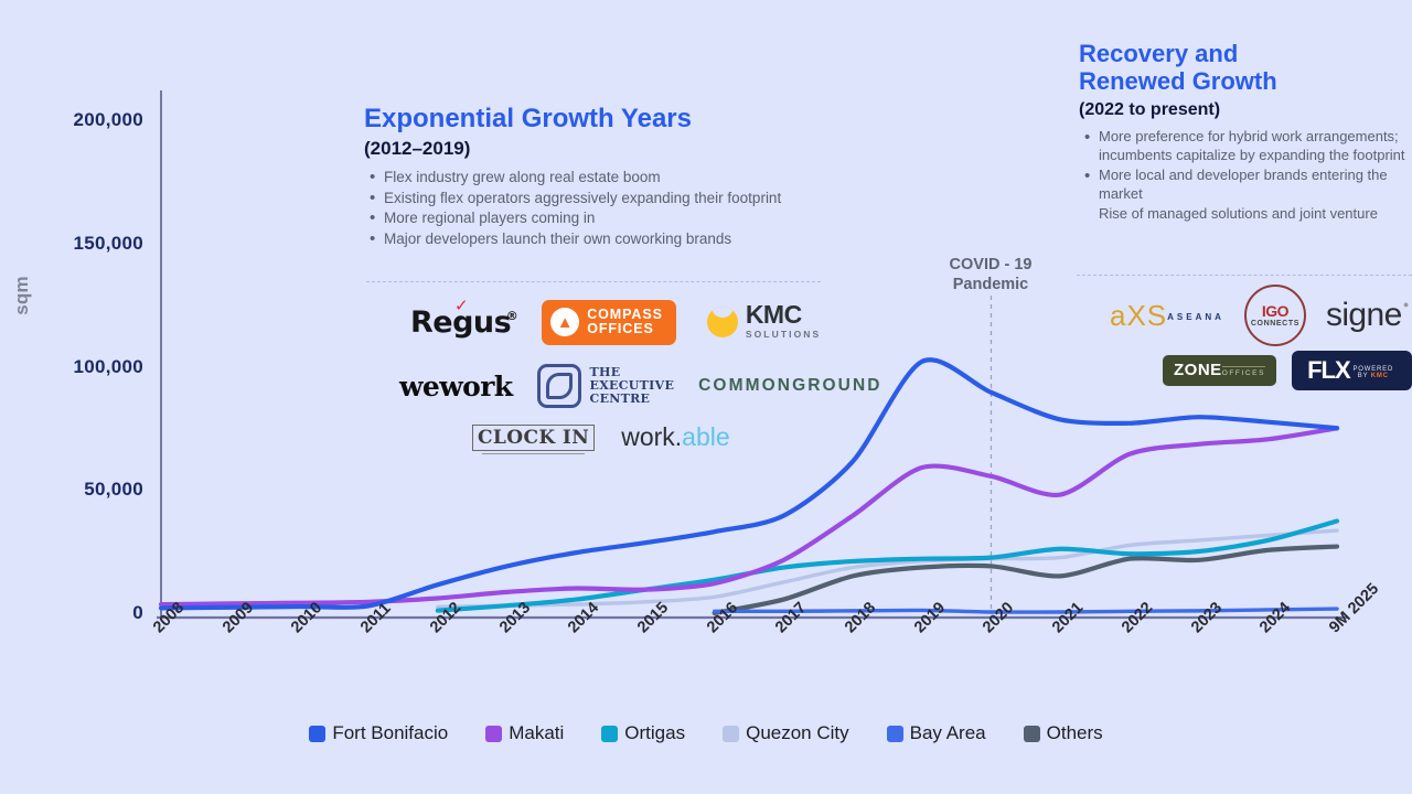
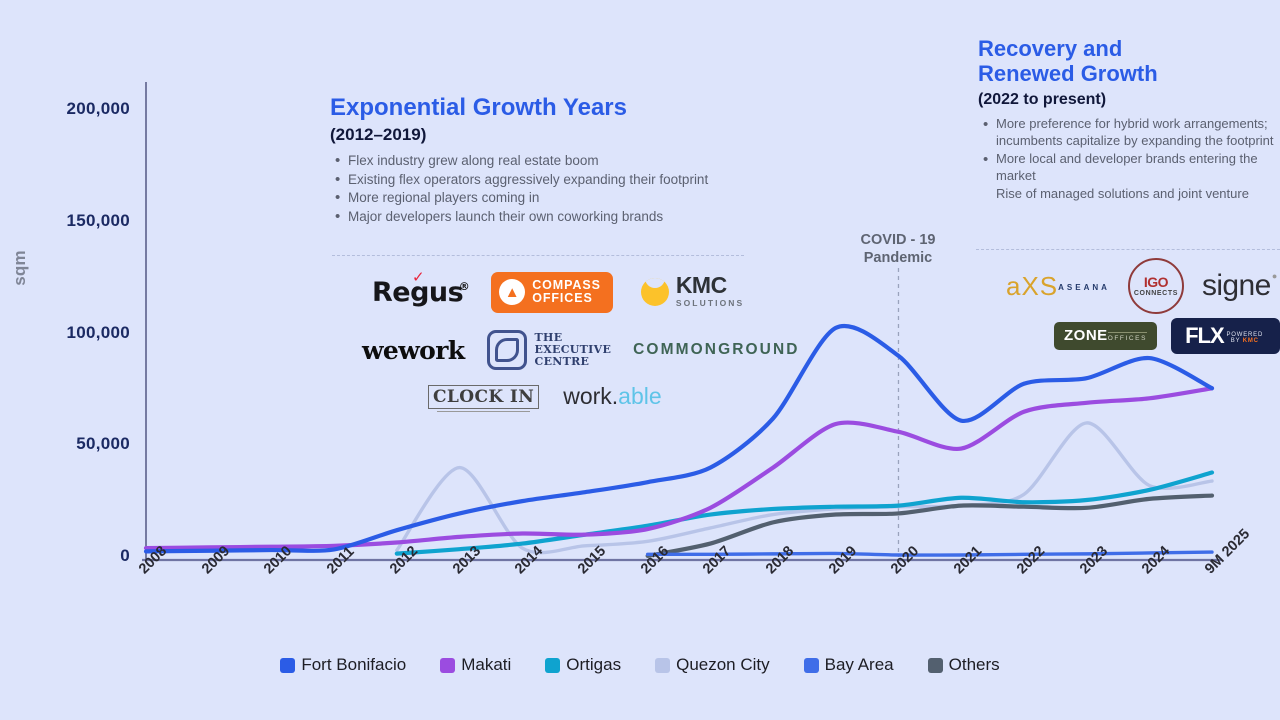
Quezon City/2013: 4000 -> 40000
Fort Bonifacio/2021: 79000 -> 61000
Others/2021: 16000 -> 23000
Quezon City/2023: 30000 -> 60000
Fort Bonifacio/2024: 78000 -> 89000
